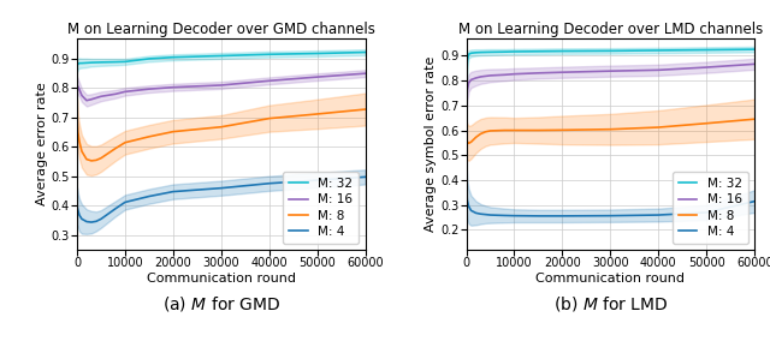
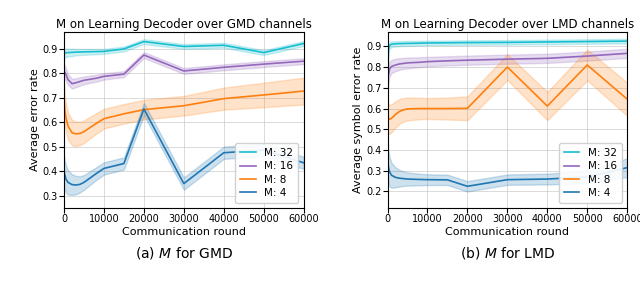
M on Learning Decoder over GMD channels/M: 32/20000: 0.905 -> 0.930
M on Learning Decoder over GMD channels/M: 16/20000: 0.803 -> 0.875
M on Learning Decoder over GMD channels/M: 4/20000: 0.448 -> 0.655
M on Learning Decoder over GMD channels/M: 4/30000: 0.460 -> 0.350
M on Learning Decoder over GMD channels/M: 32/50000: 0.918 -> 0.885
M on Learning Decoder over GMD channels/M: 4/60000: 0.498 -> 0.435
M on Learning Decoder over LMD channels/M: 4/20000: 0.256 -> 0.225
M on Learning Decoder over LMD channels/M: 8/30000: 0.604 -> 0.800
M on Learning Decoder over LMD channels/M: 8/50000: 0.628 -> 0.810
